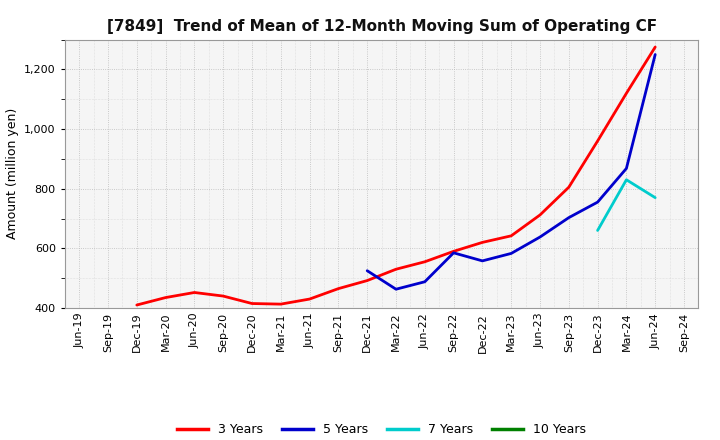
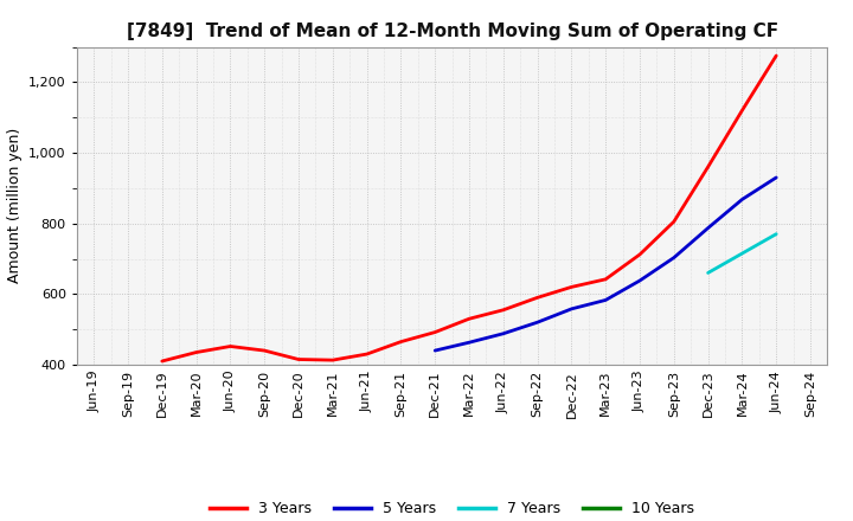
5 Years/Dec-21: 525 -> 440
5 Years/Sep-22: 585 -> 520
5 Years/Dec-23: 755 -> 787
7 Years/Mar-24: 830 -> 715
5 Years/Jun-24: 1,250 -> 930
